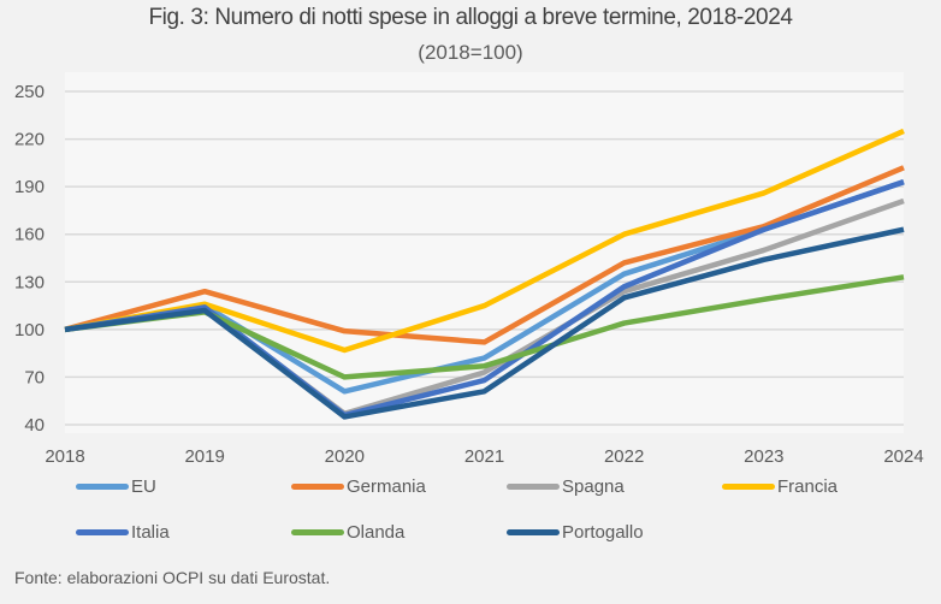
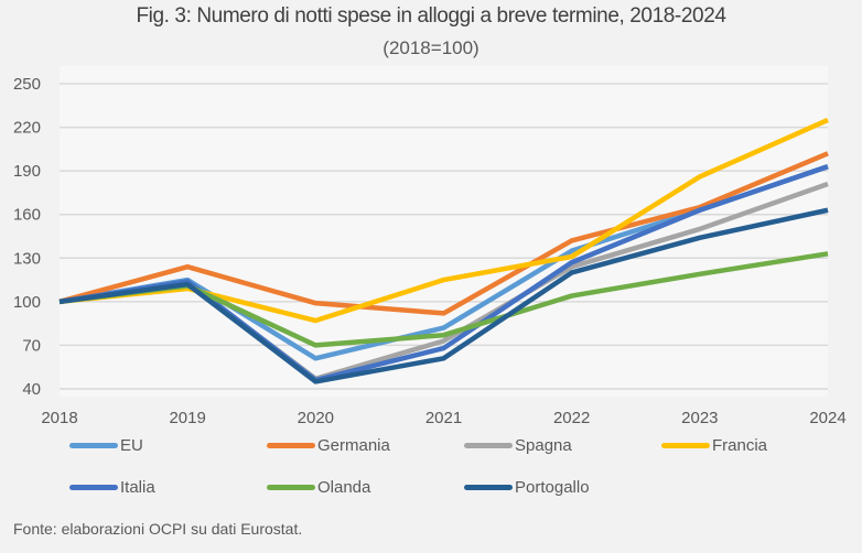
Francia/2019: 116 -> 109
Francia/2022: 160 -> 131
